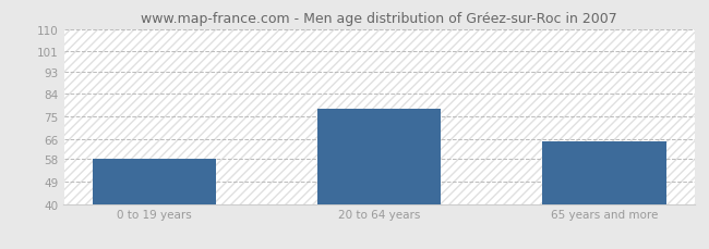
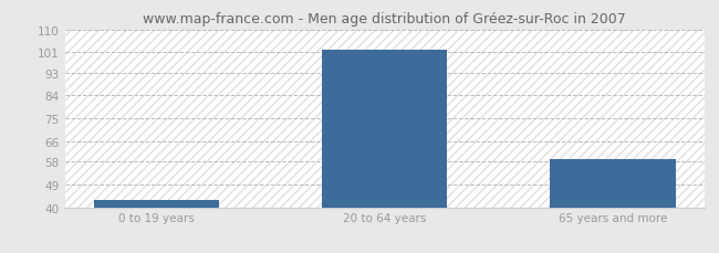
0 to 19 years: 58 -> 43
20 to 64 years: 78 -> 102
65 years and more: 65 -> 59
